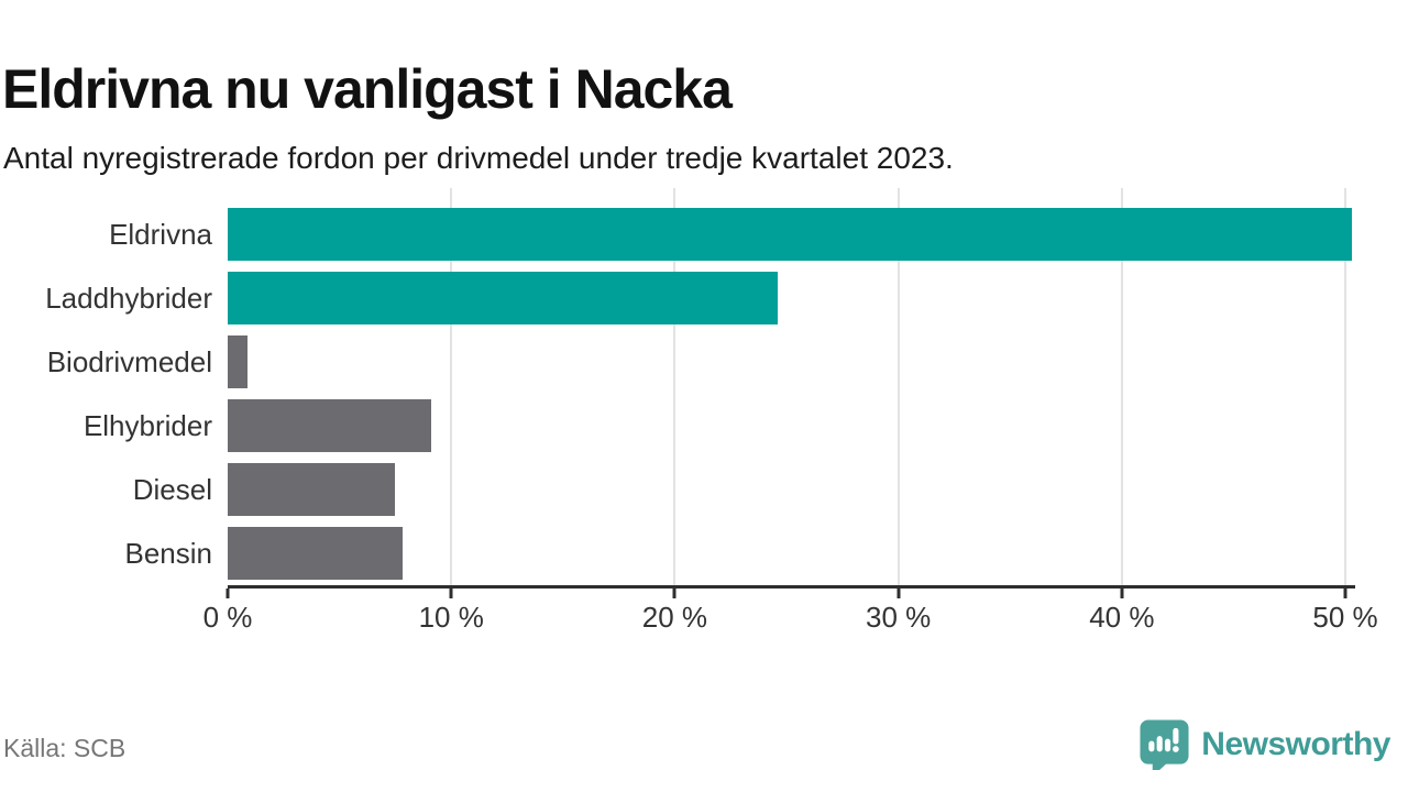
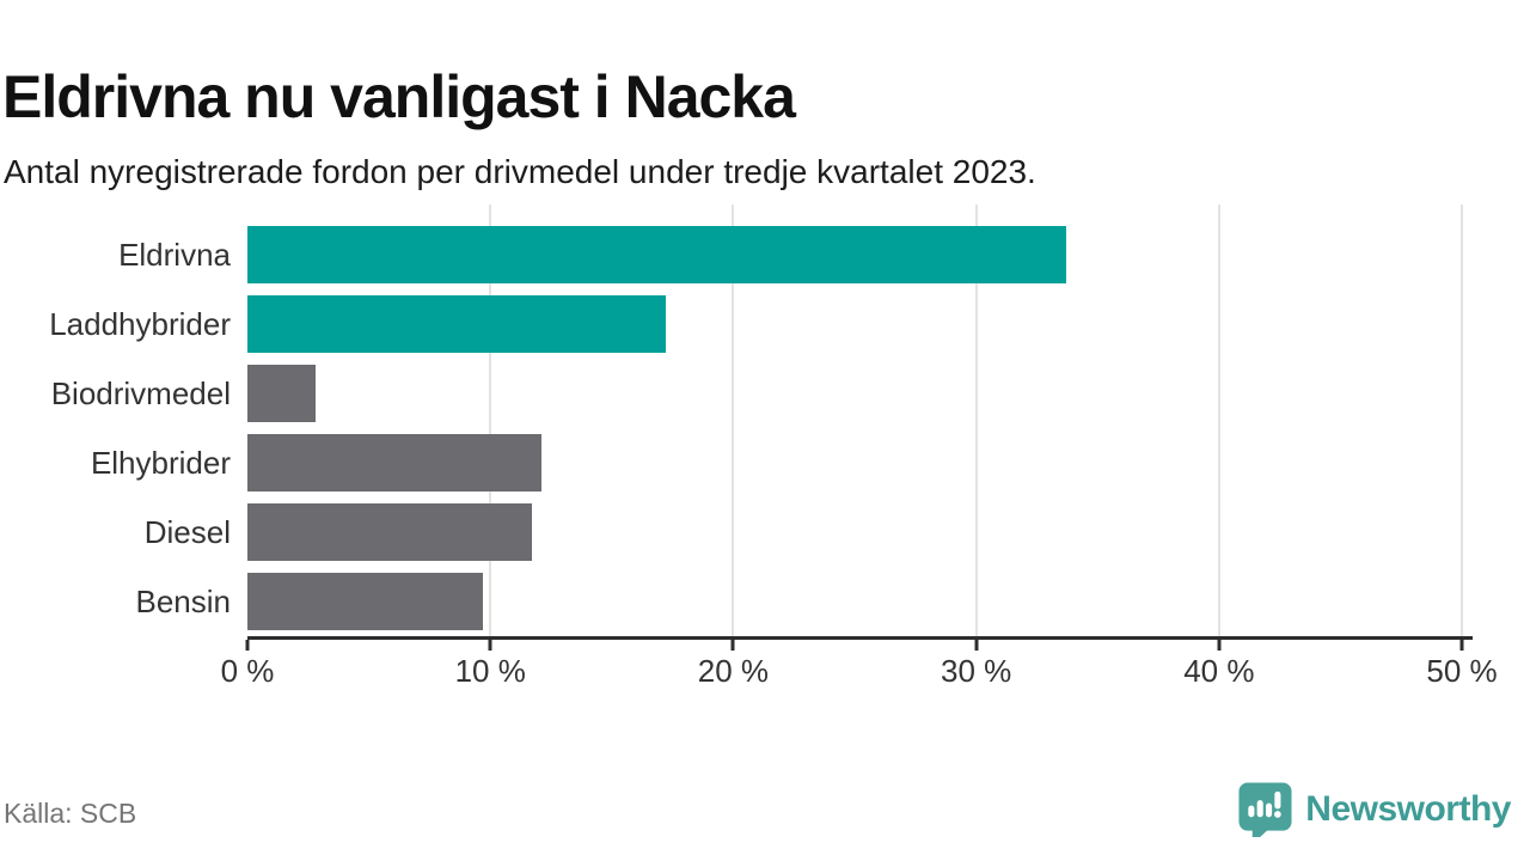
Eldrivna: 50.3% -> 33.7%
Laddhybrider: 24.6% -> 17.2%
Biodrivmedel: 0.9% -> 2.8%
Elhybrider: 9.1% -> 12.1%
Diesel: 7.5% -> 11.7%
Bensin: 7.8% -> 9.7%
